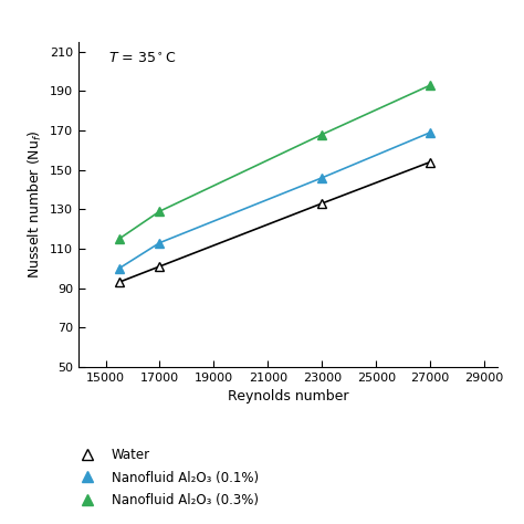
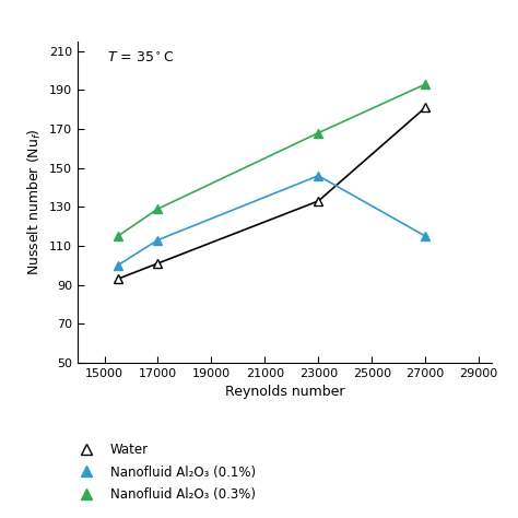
Water/27000: 154 -> 181
Nanofluid Al₂O₃ (0.1%)/27000: 169 -> 115
